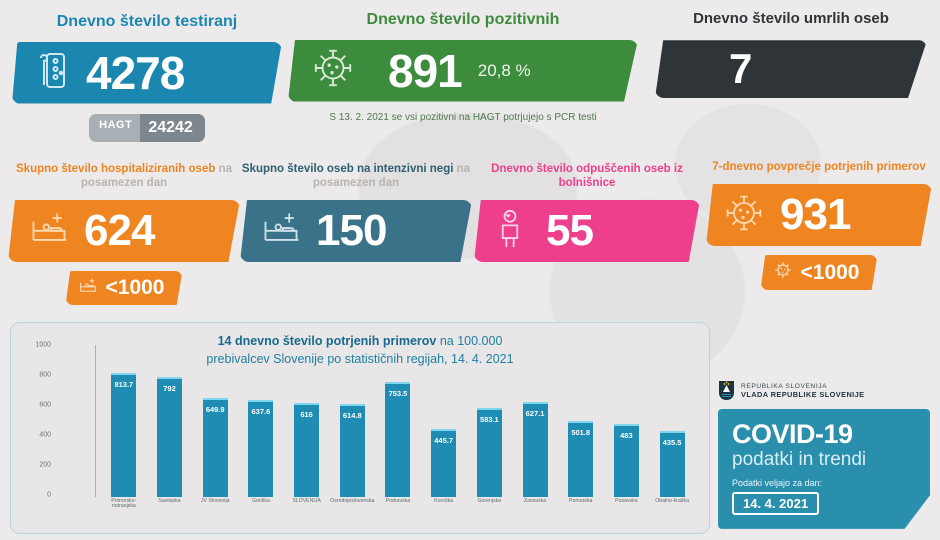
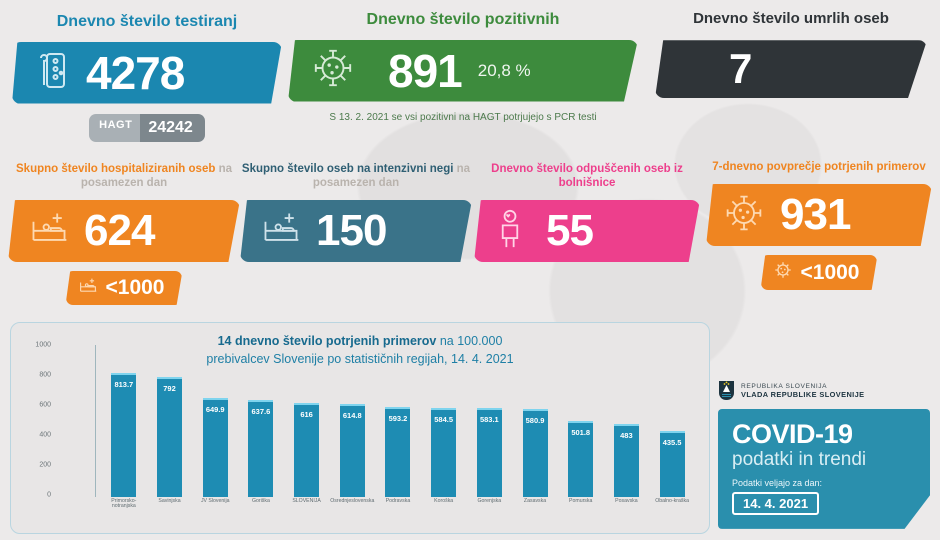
Podravska: 753.5 -> 593.2
Koroška: 445.7 -> 584.5
Zasavska: 627.1 -> 580.9
